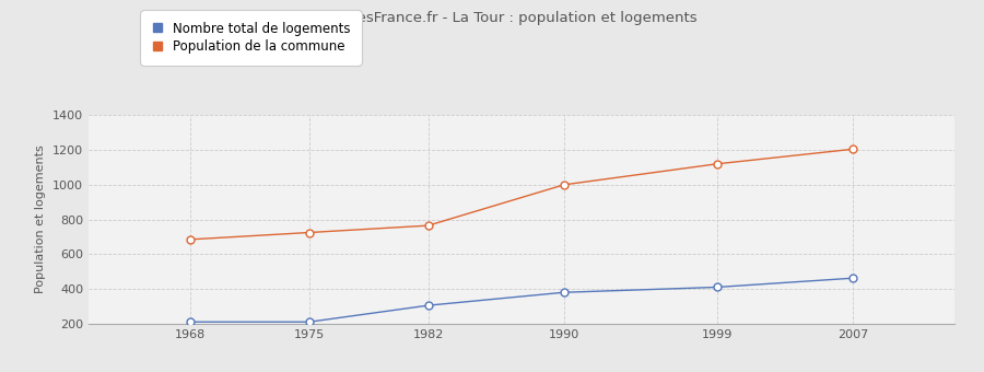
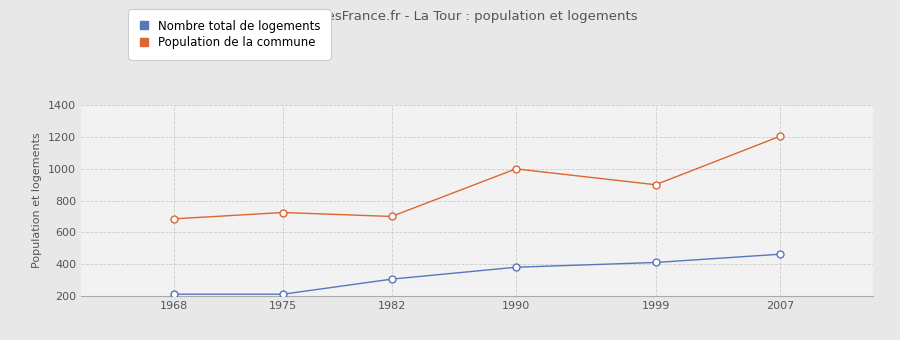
Population de la commune/1982: 760 -> 700
Population de la commune/1999: 1120 -> 900
